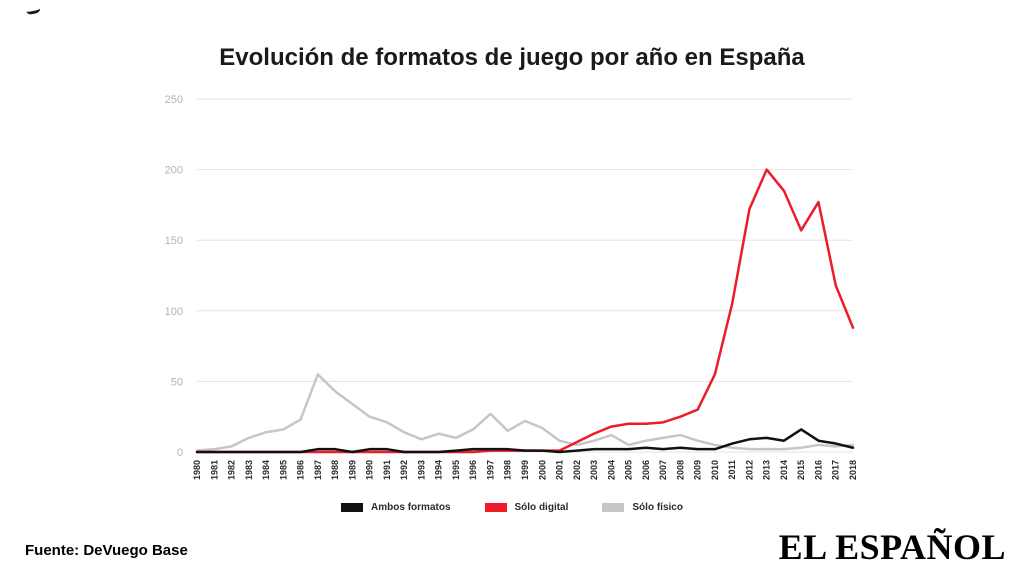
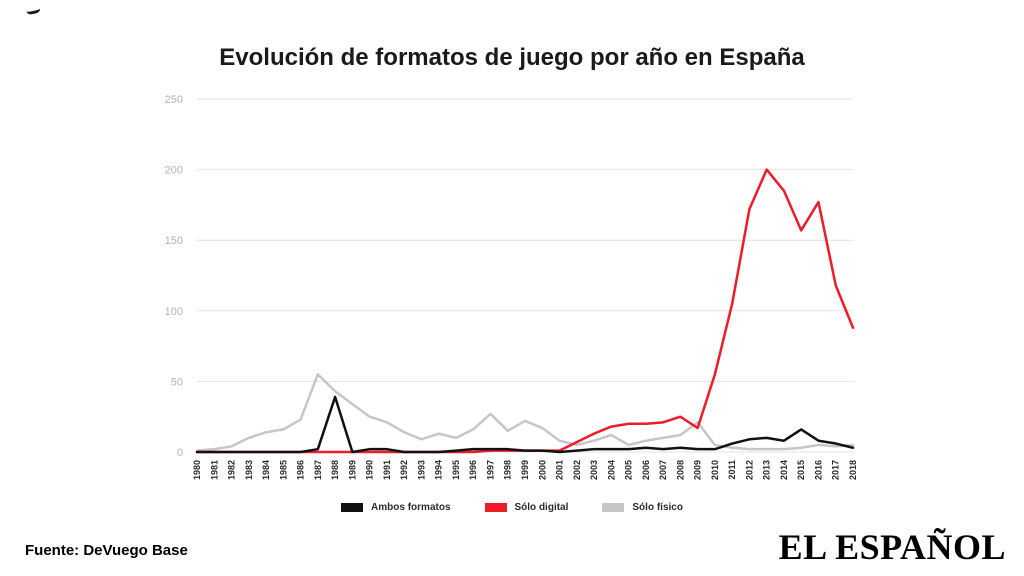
Ambos formatos/1988: 2 -> 39
Sólo digital/2009: 30 -> 17
Sólo físico/2009: 8 -> 21
